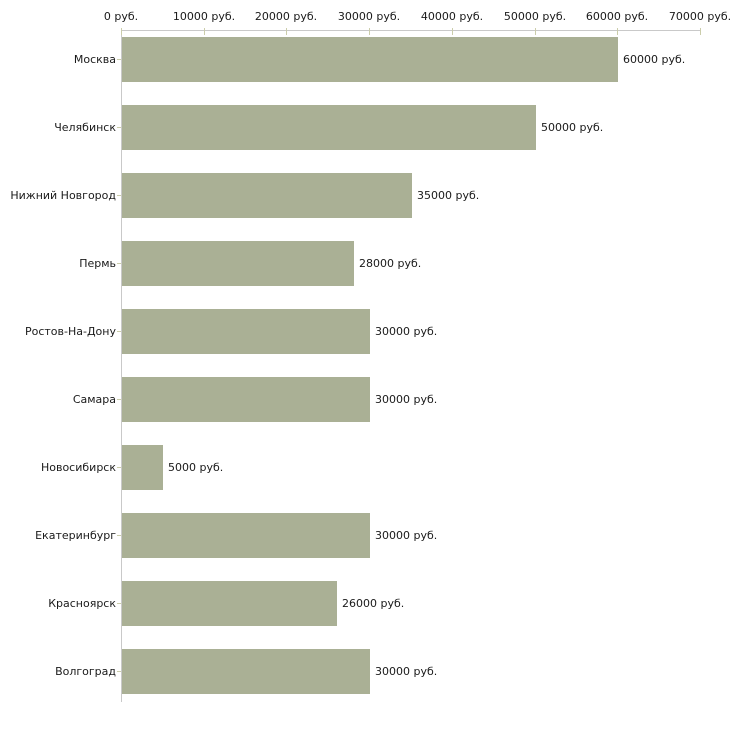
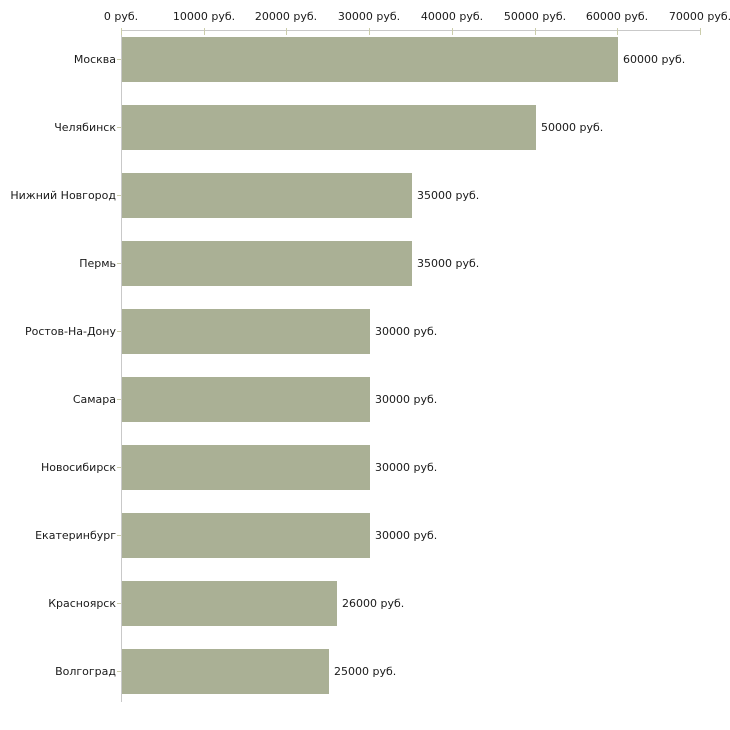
Пермь: 28000 -> 35000
Новосибирск: 5000 -> 30000
Волгоград: 30000 -> 25000
